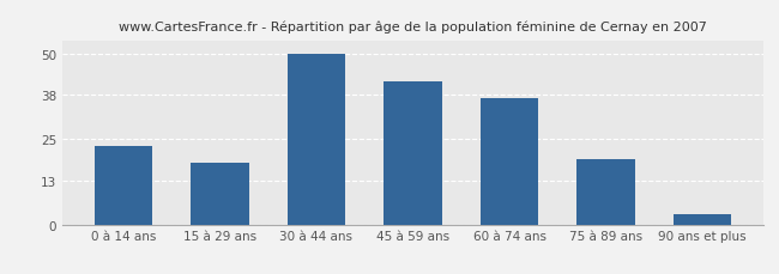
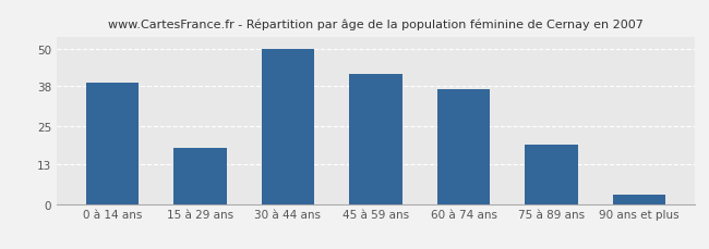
0 à 14 ans: 23 -> 39
